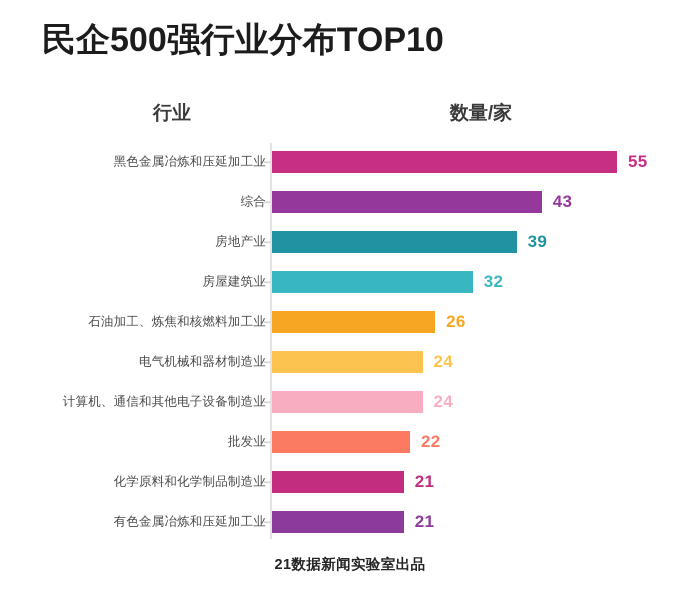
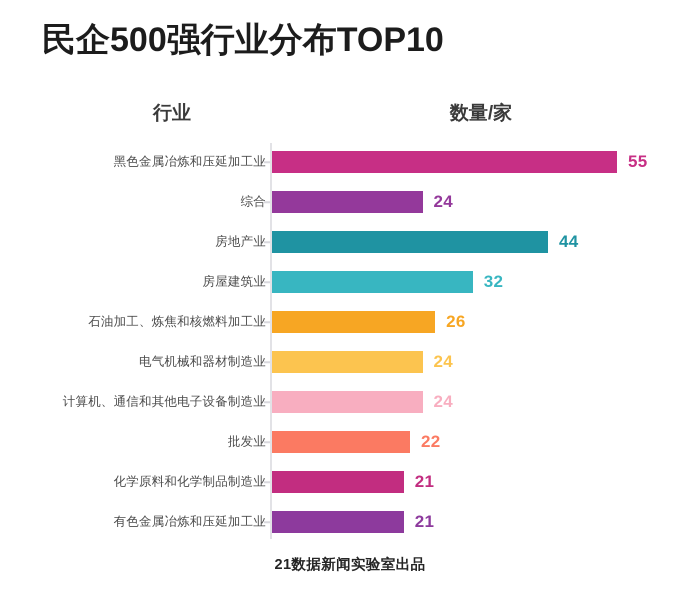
综合: 43 -> 24
房地产业: 39 -> 44
